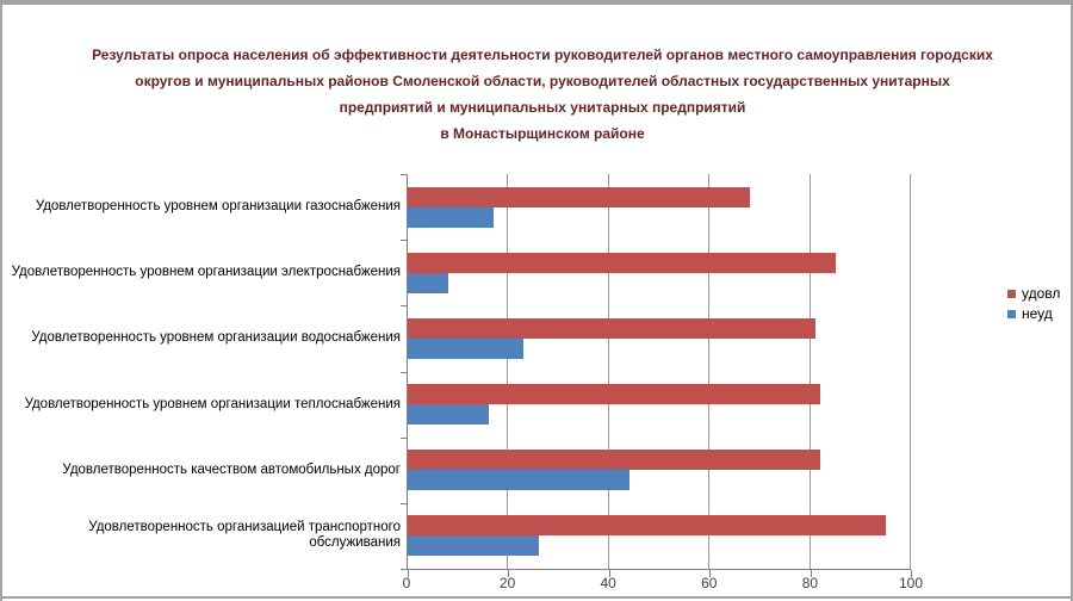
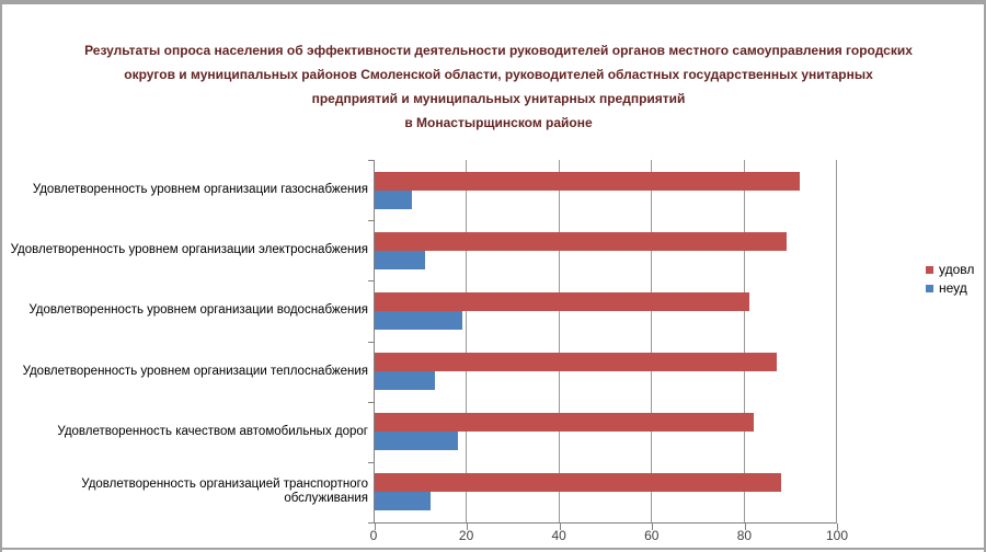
удовл/Удовлетворенность уровнем организации газоснабжения: 68 -> 92
неуд/Удовлетворенность уровнем организации газоснабжения: 17 -> 8
удовл/Удовлетворенность уровнем организации электроснабжения: 85 -> 89
неуд/Удовлетворенность уровнем организации электроснабжения: 8 -> 11
неуд/Удовлетворенность уровнем организации водоснабжения: 23 -> 19
удовл/Удовлетворенность уровнем организации теплоснабжения: 82 -> 87
неуд/Удовлетворенность уровнем организации теплоснабжения: 16 -> 13
неуд/Удовлетворенность качеством автомобильных дорог: 44 -> 18
удовл/Удовлетворенность организацией транспортного обслуживания: 95 -> 88
неуд/Удовлетворенность организацией транспортного обслуживания: 26 -> 12
